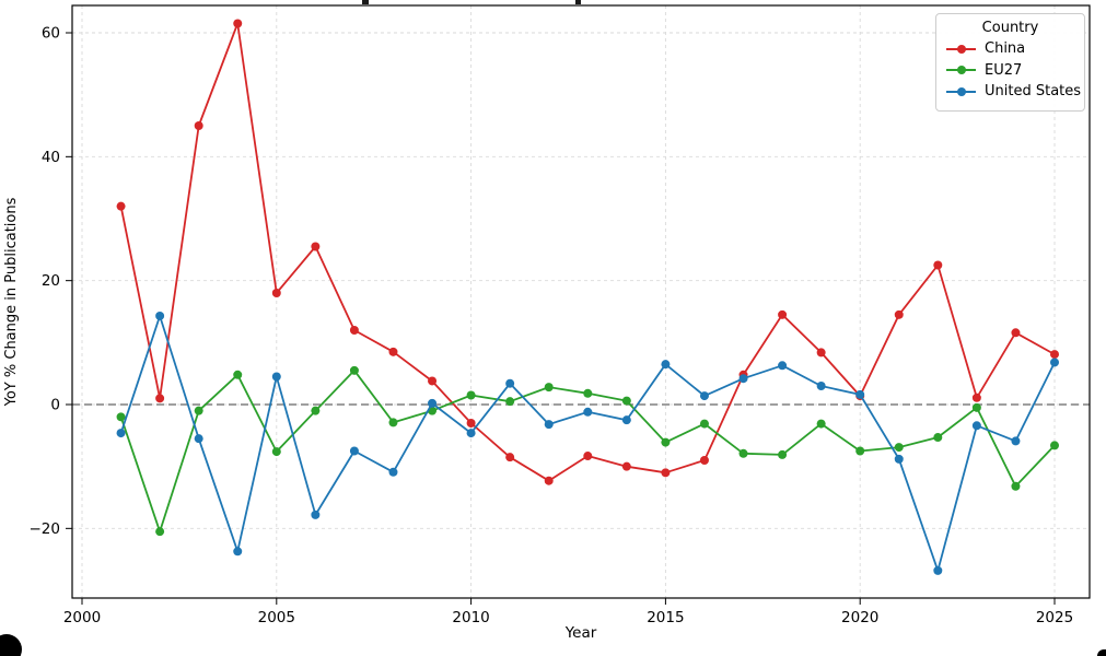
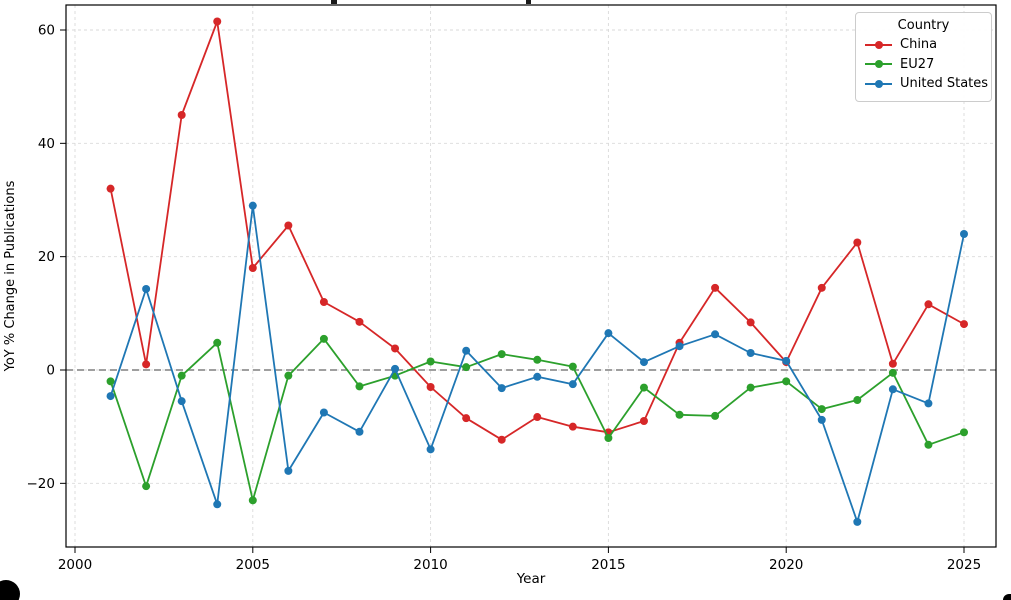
EU27/2005: -8 -> -23
United States/2005: 4 -> 29
United States/2010: -5 -> -14
EU27/2015: -6 -> -12
EU27/2020: -8 -> -2
EU27/2025: -7 -> -11
United States/2025: 7 -> 24
